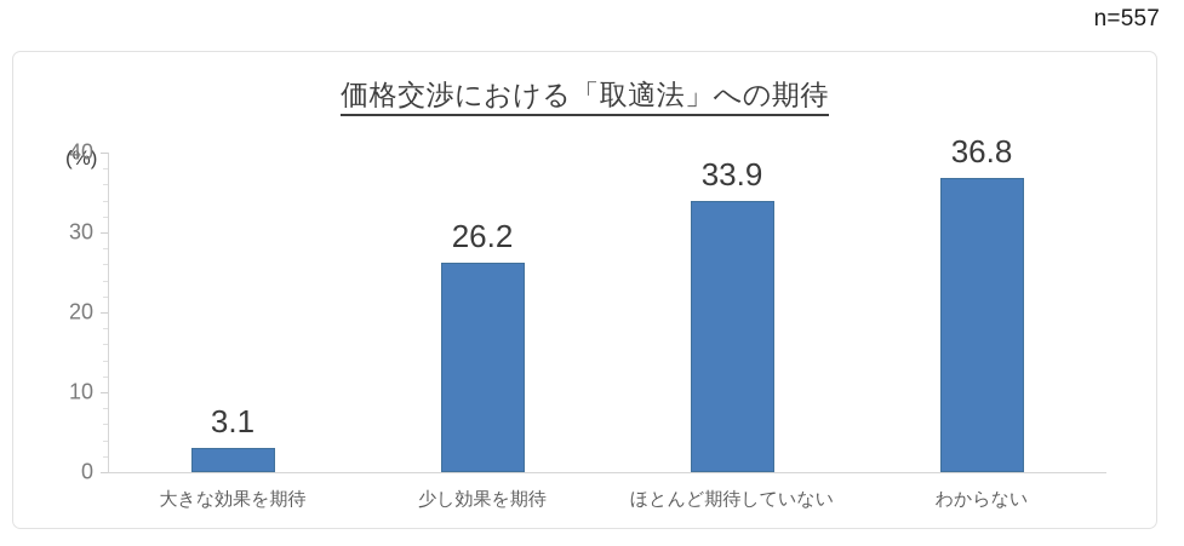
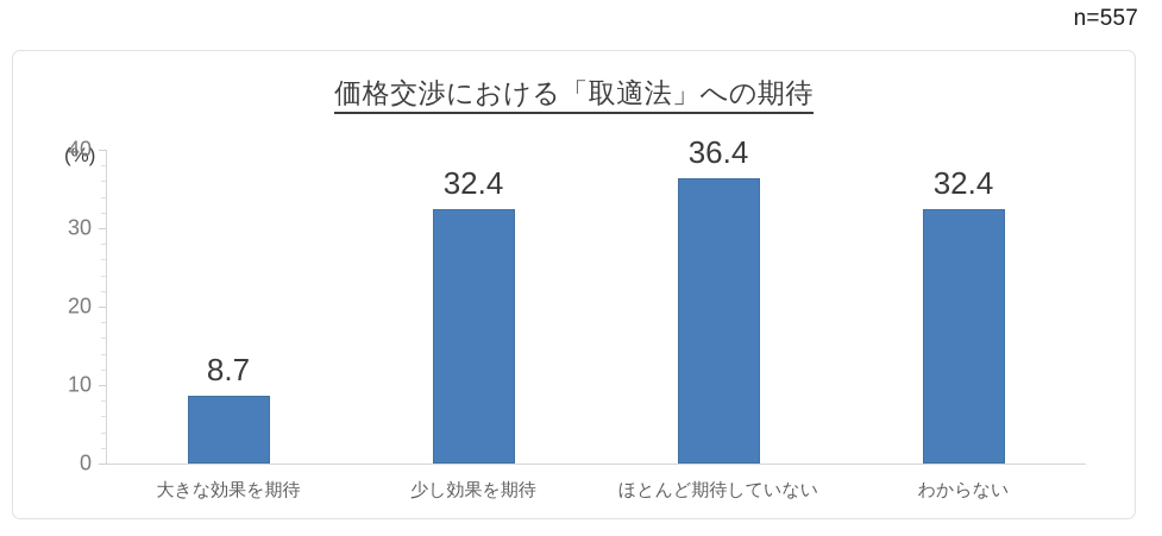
大きな効果を期待: 3.1 -> 8.7
少し効果を期待: 26.2 -> 32.4
ほとんど期待していない: 33.9 -> 36.4
わからない: 36.8 -> 32.4
